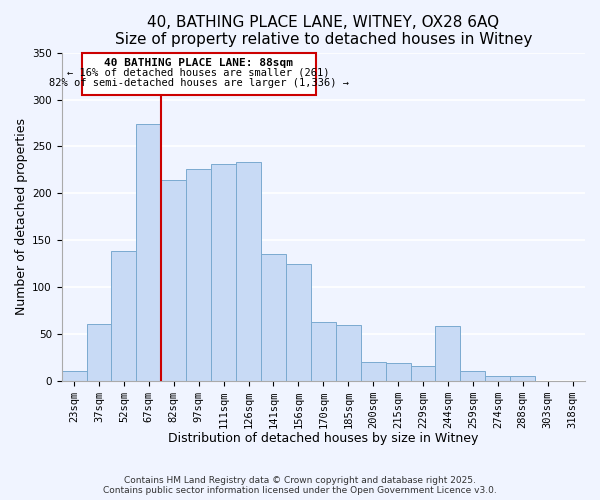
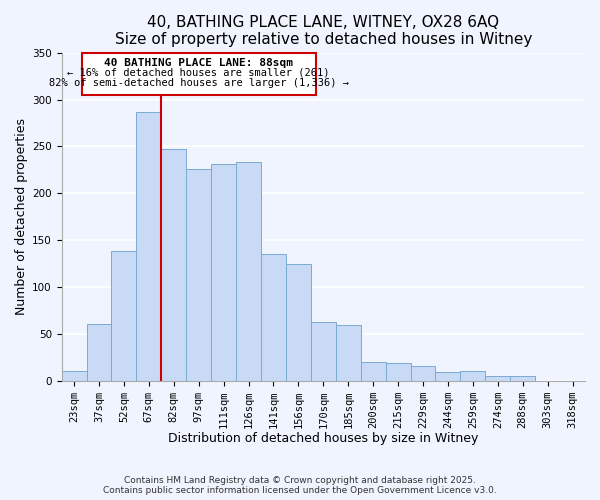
67sqm: 274 -> 287
82sqm: 214 -> 247
244sqm: 58 -> 9
